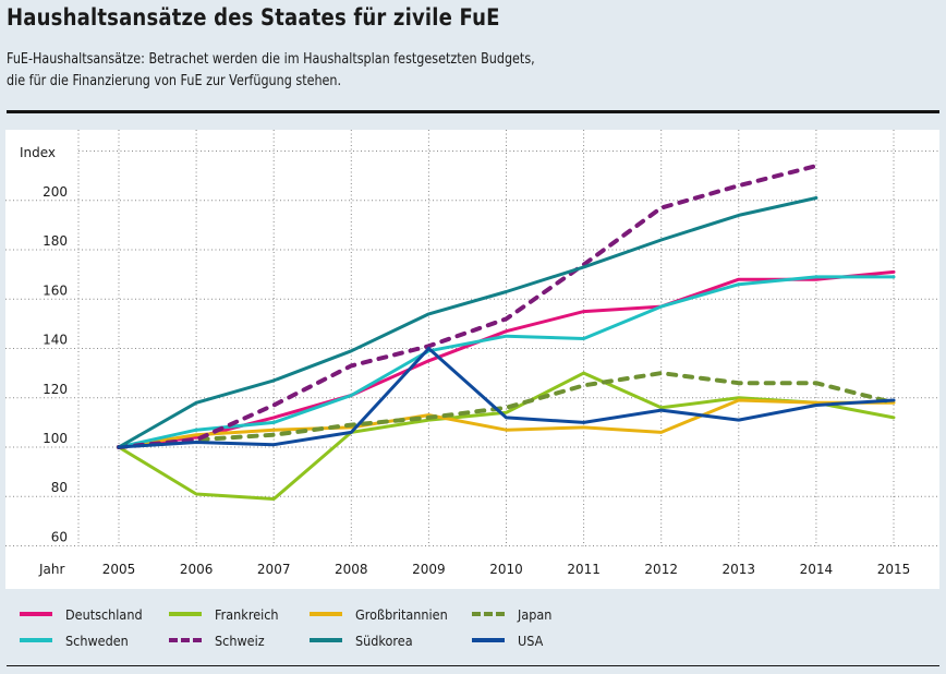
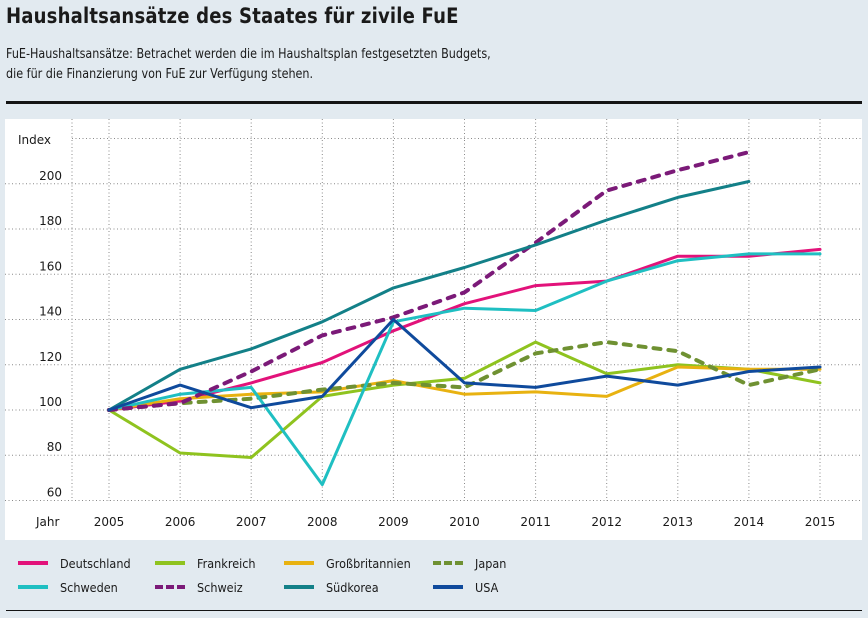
USA/2006: 102 -> 111
Schweden/2008: 121 -> 67
Japan/2010: 116 -> 110
Japan/2014: 126 -> 111
